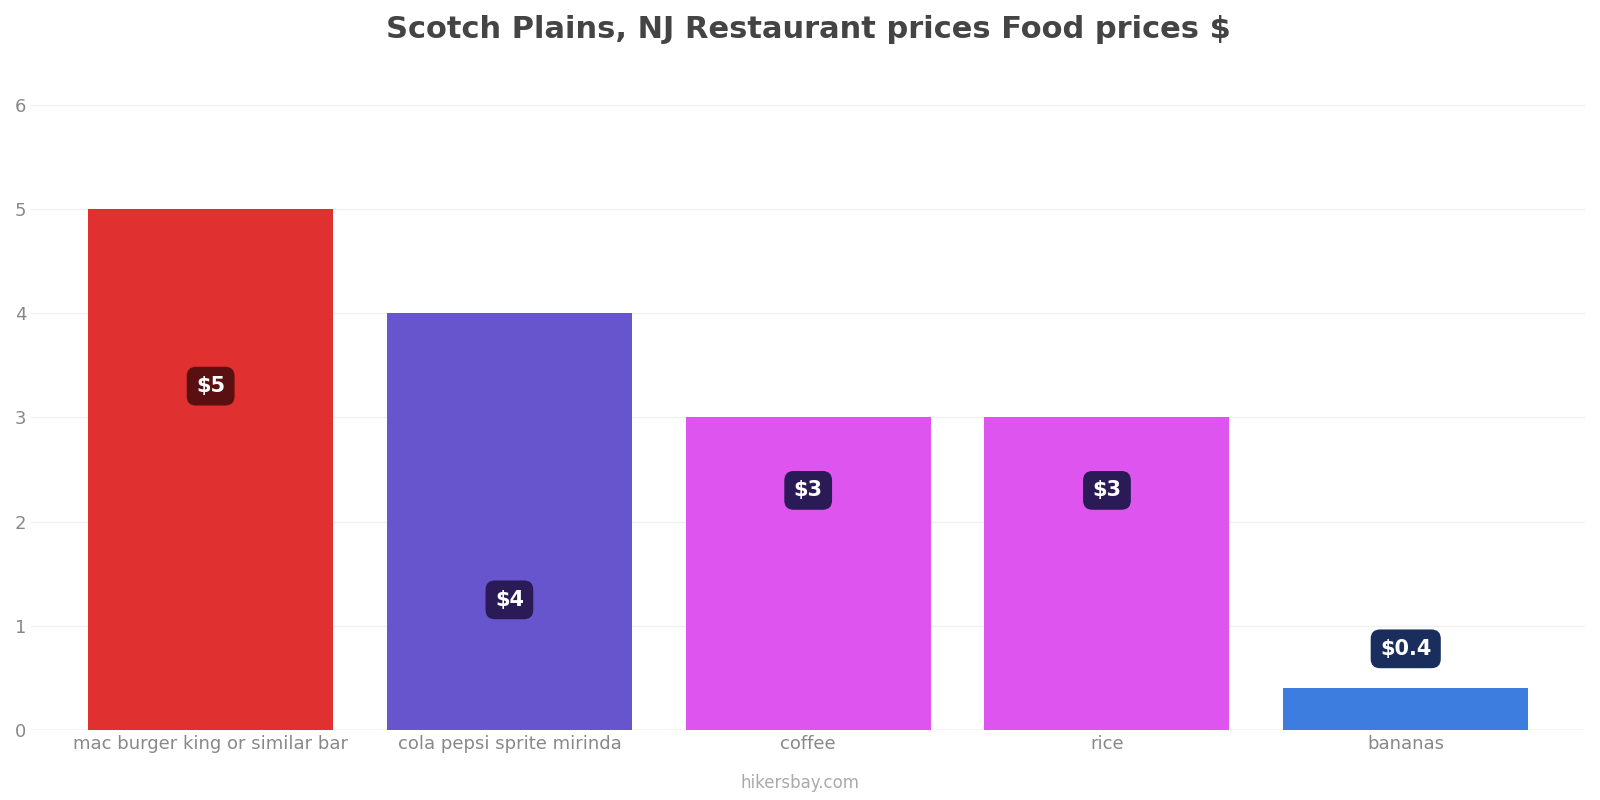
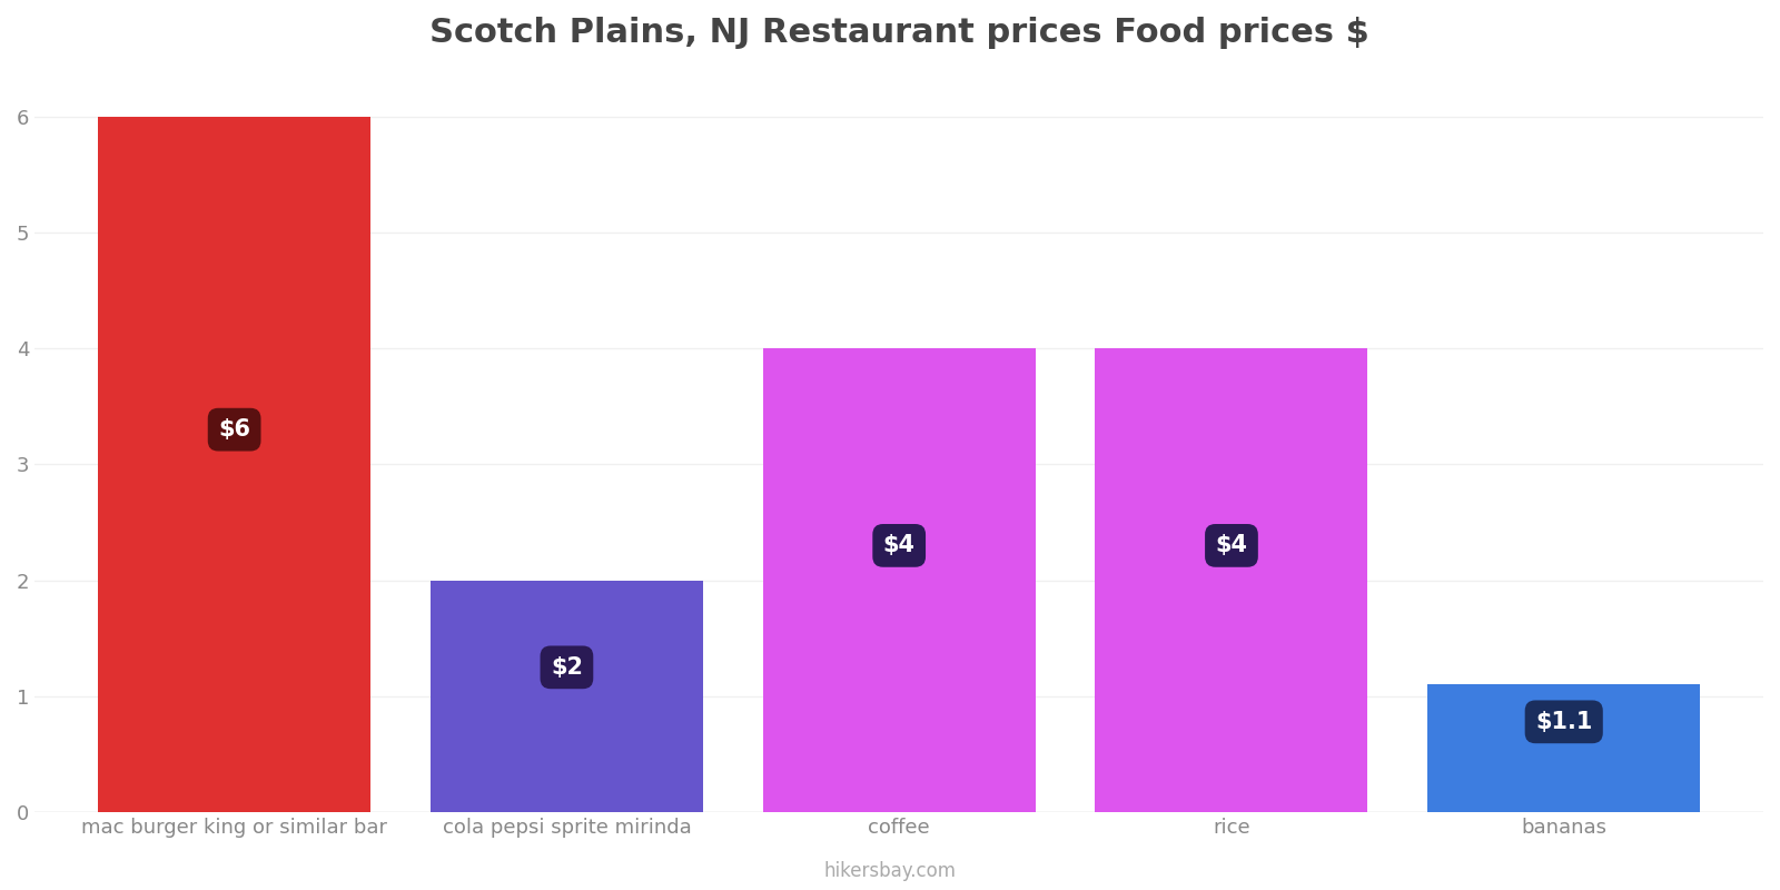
mac burger king or similar bar: $5 -> $6
cola pepsi sprite mirinda: $4 -> $2
coffee: $3 -> $4
rice: $3 -> $4
bananas: $0.4 -> $1.1
